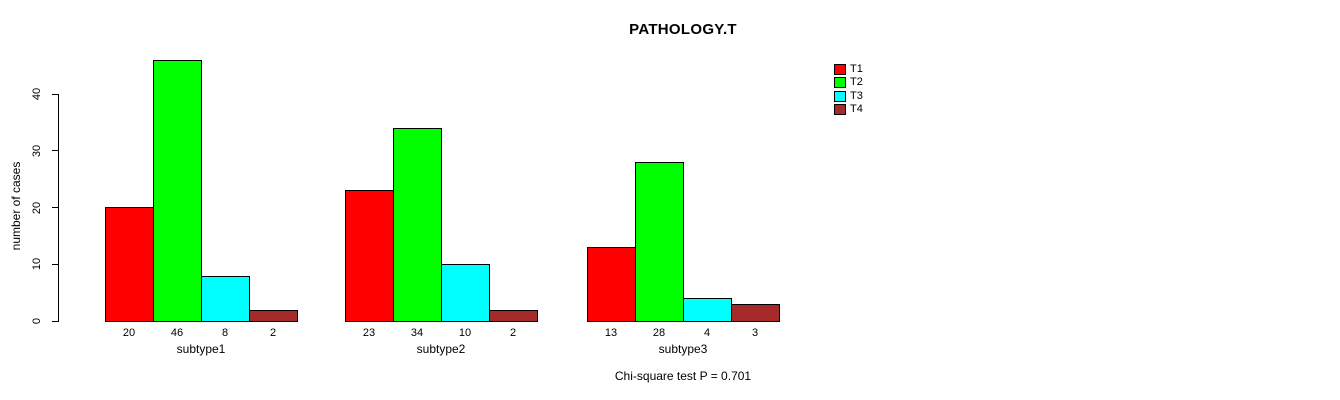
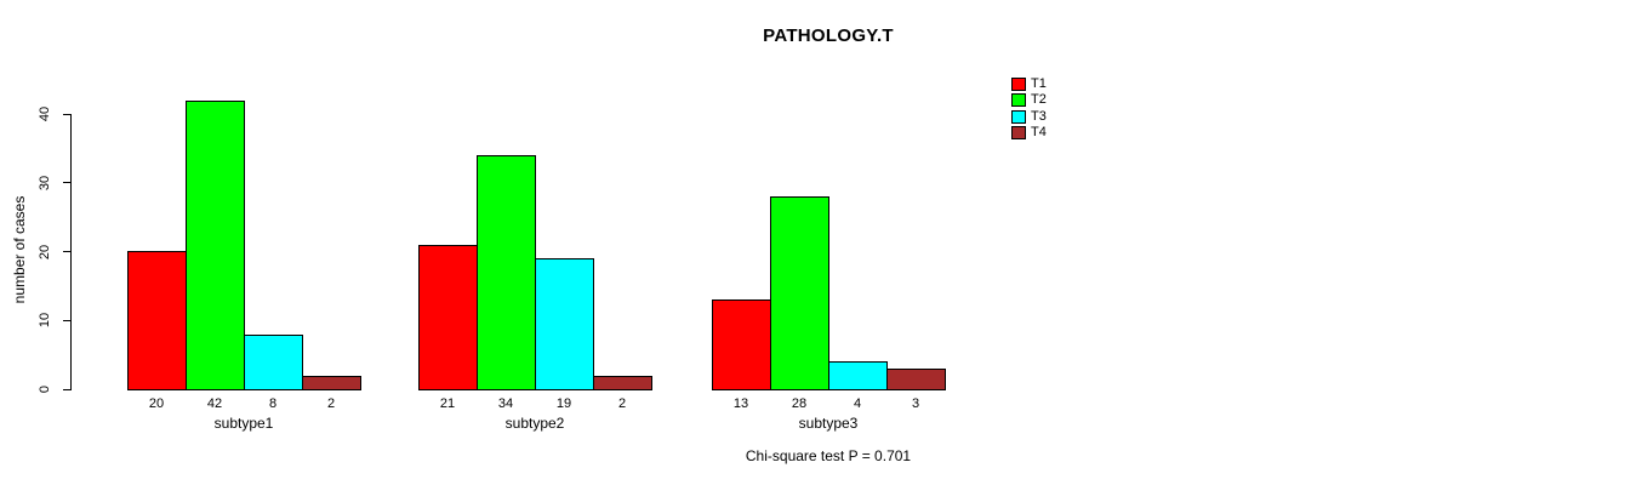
T2/subtype1: 46 -> 42
T1/subtype2: 23 -> 21
T3/subtype2: 10 -> 19
